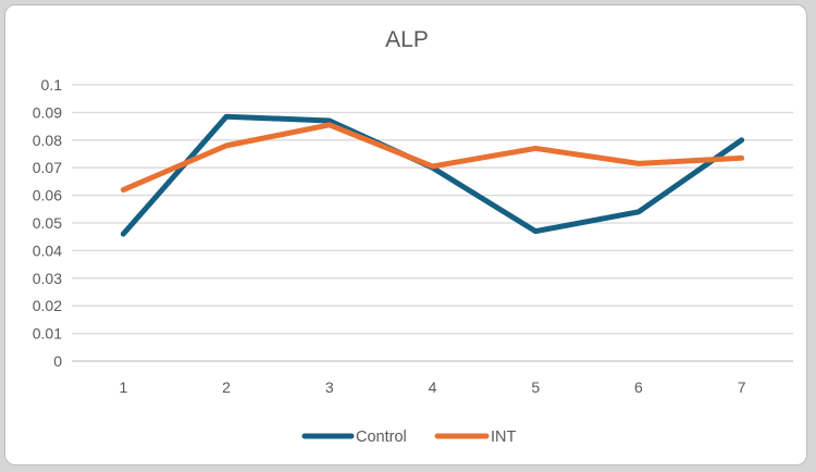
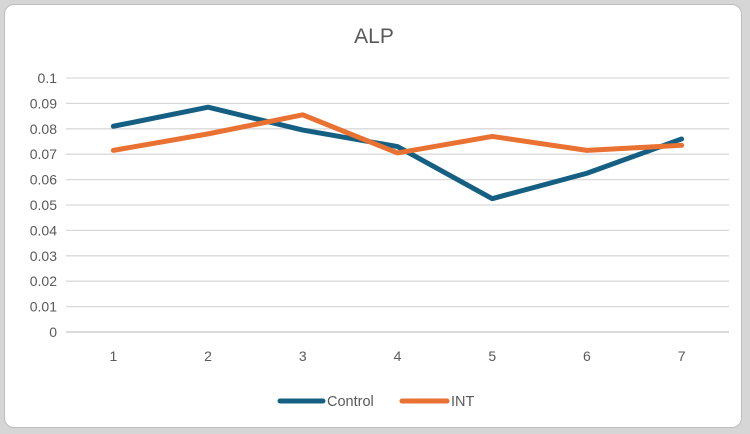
Control/1: 0.046 -> 0.081
INT/1: 0.062 -> 0.071
Control/3: 0.087 -> 0.080
Control/4: 0.070 -> 0.073
Control/5: 0.047 -> 0.052
Control/6: 0.054 -> 0.062
Control/7: 0.080 -> 0.076
